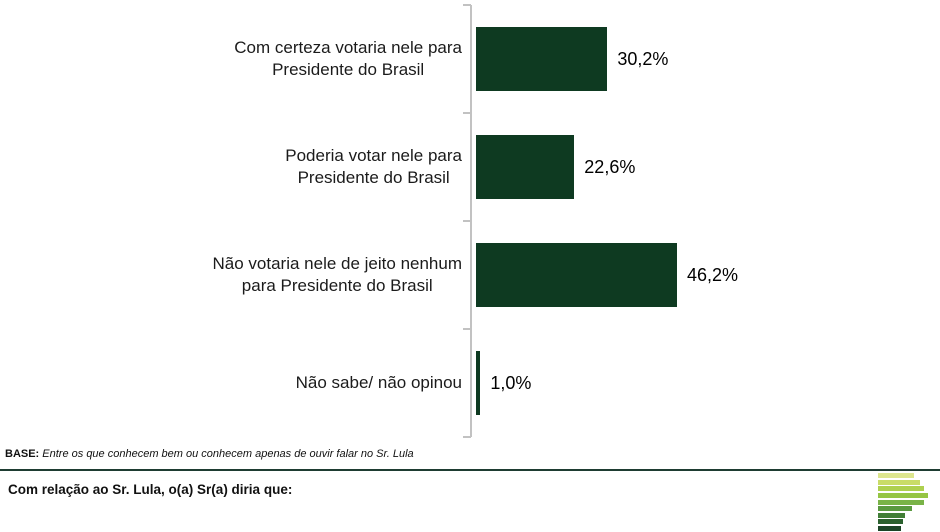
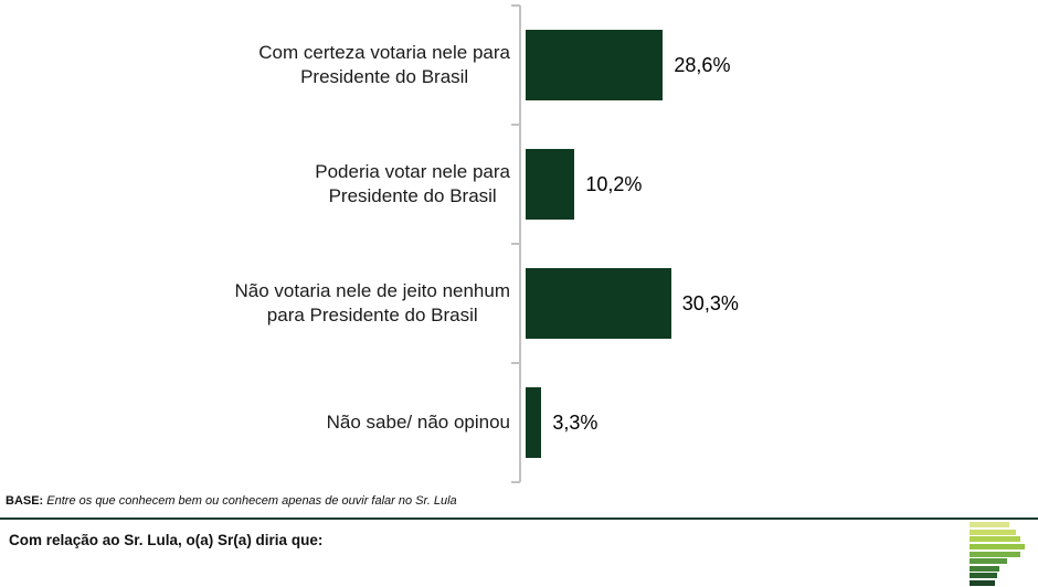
Com certeza votaria nele para Presidente do Brasil: 30,2% -> 28,6%
Poderia votar nele para Presidente do Brasil: 22,6% -> 10,2%
Não votaria nele de jeito nenhum para Presidente do Brasil: 46,2% -> 30,3%
Não sabe/ não opinou: 1,0% -> 3,3%
